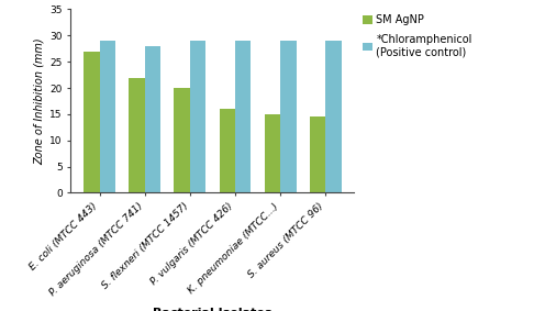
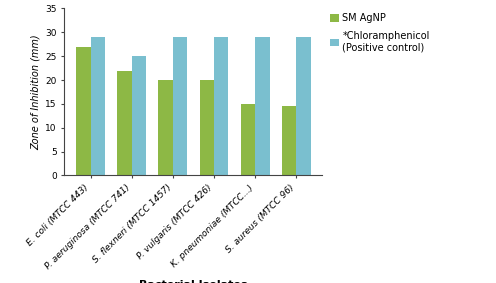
*Chloramphenicol (Positive control)/P. aeruginosa (MTCC 741): 28 -> 25
SM AgNP/P. vulgaris (MTCC 426): 16.0 -> 20.0
